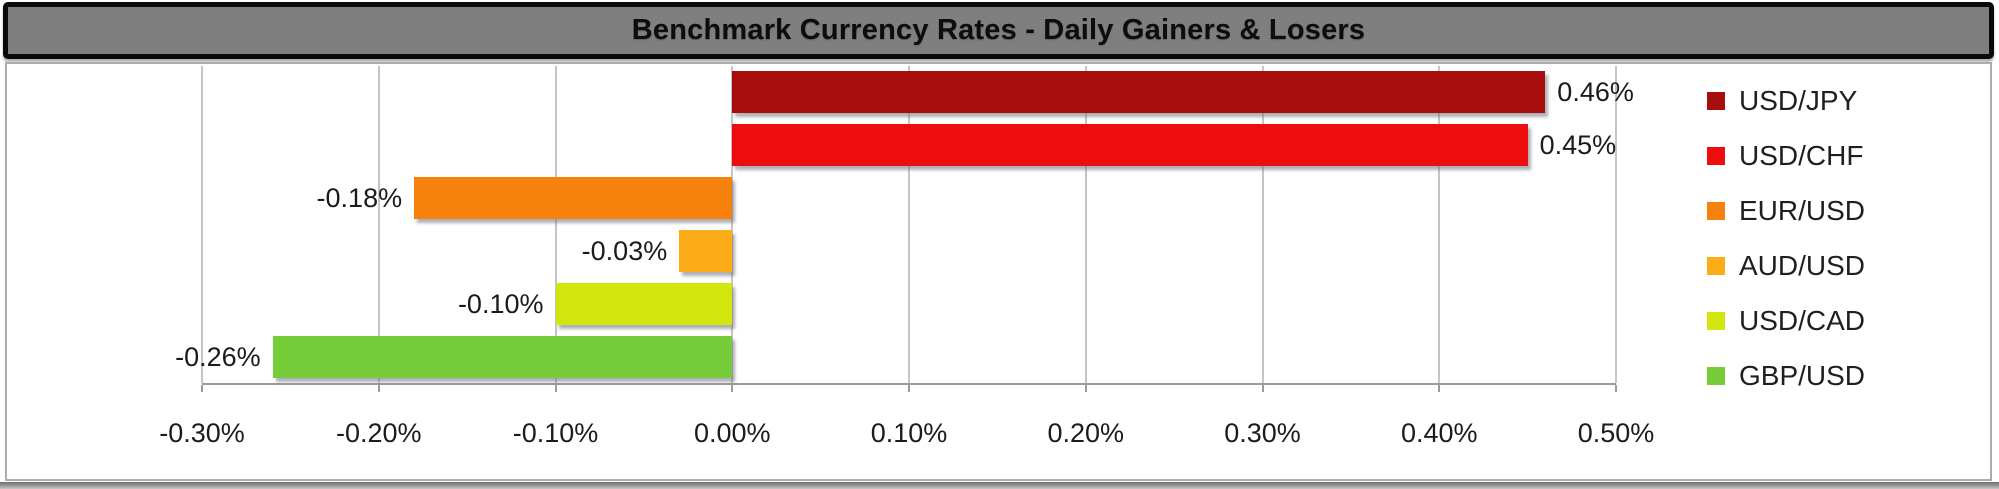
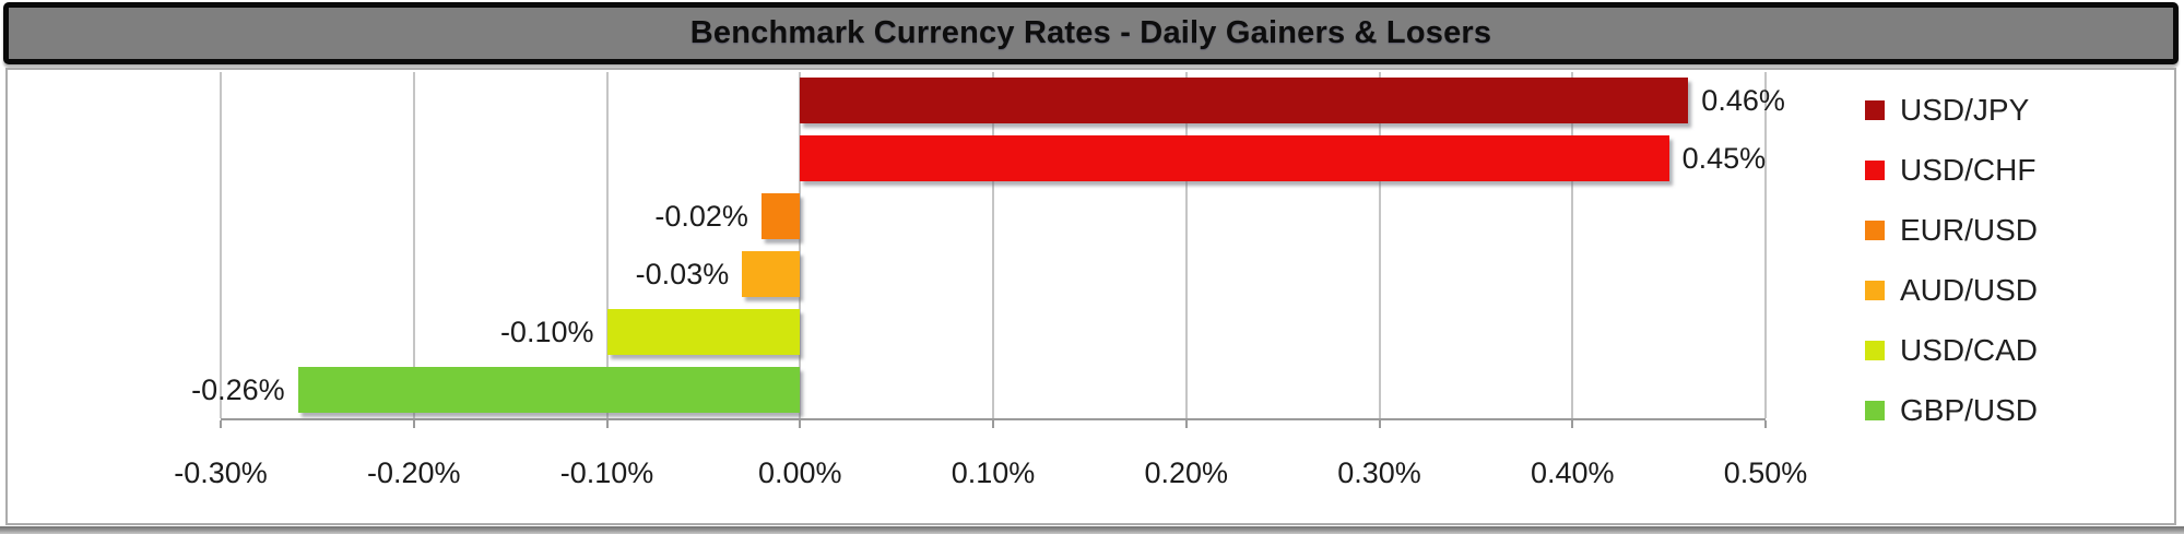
EUR/USD: -0.18% -> -0.02%
